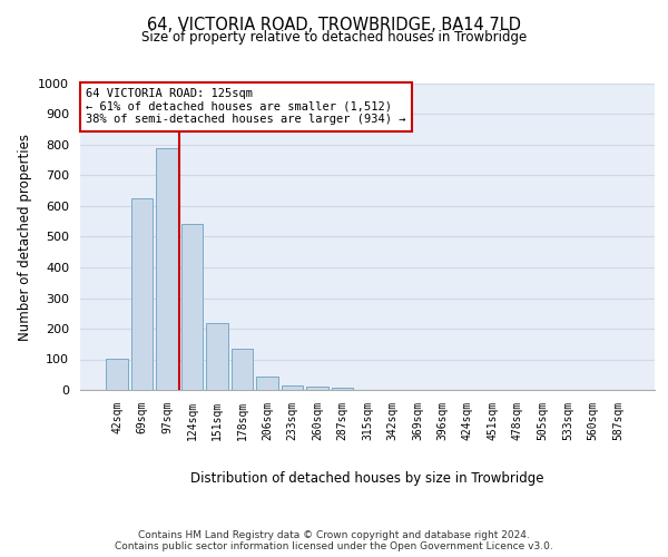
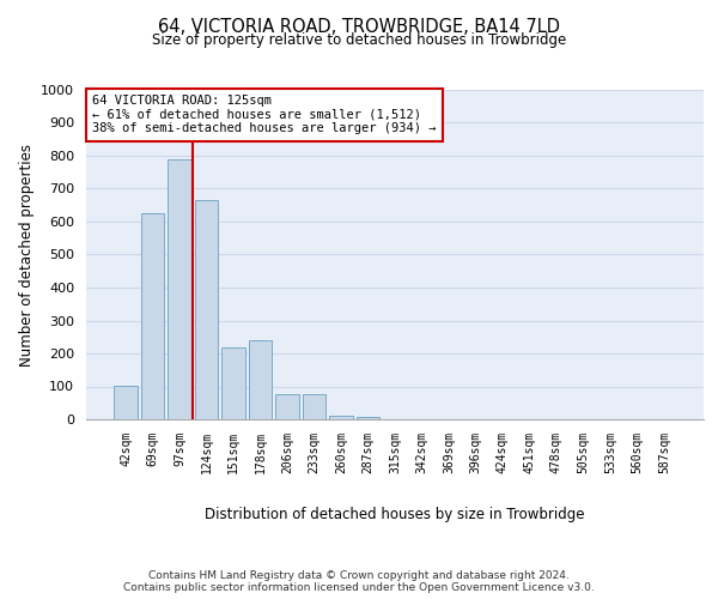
124sqm: 540 -> 665
178sqm: 135 -> 240
206sqm: 43 -> 75
233sqm: 15 -> 75
